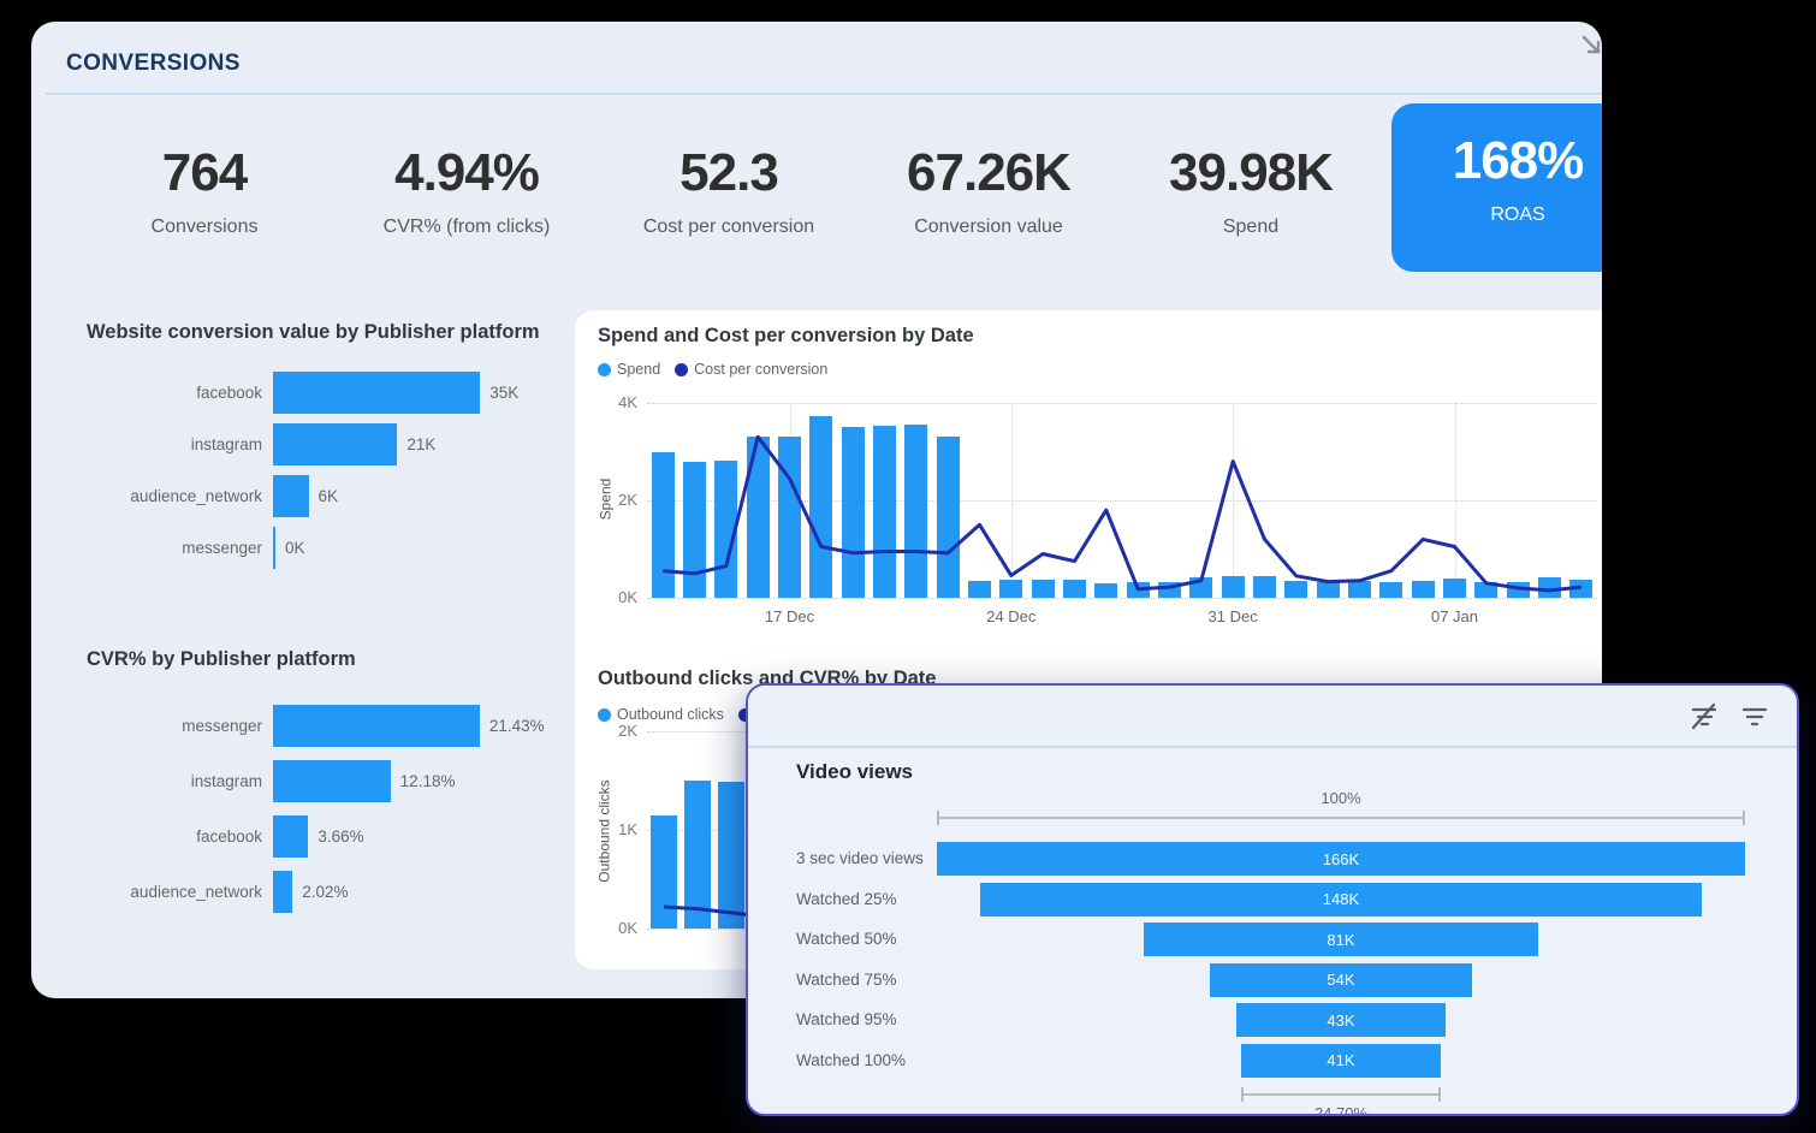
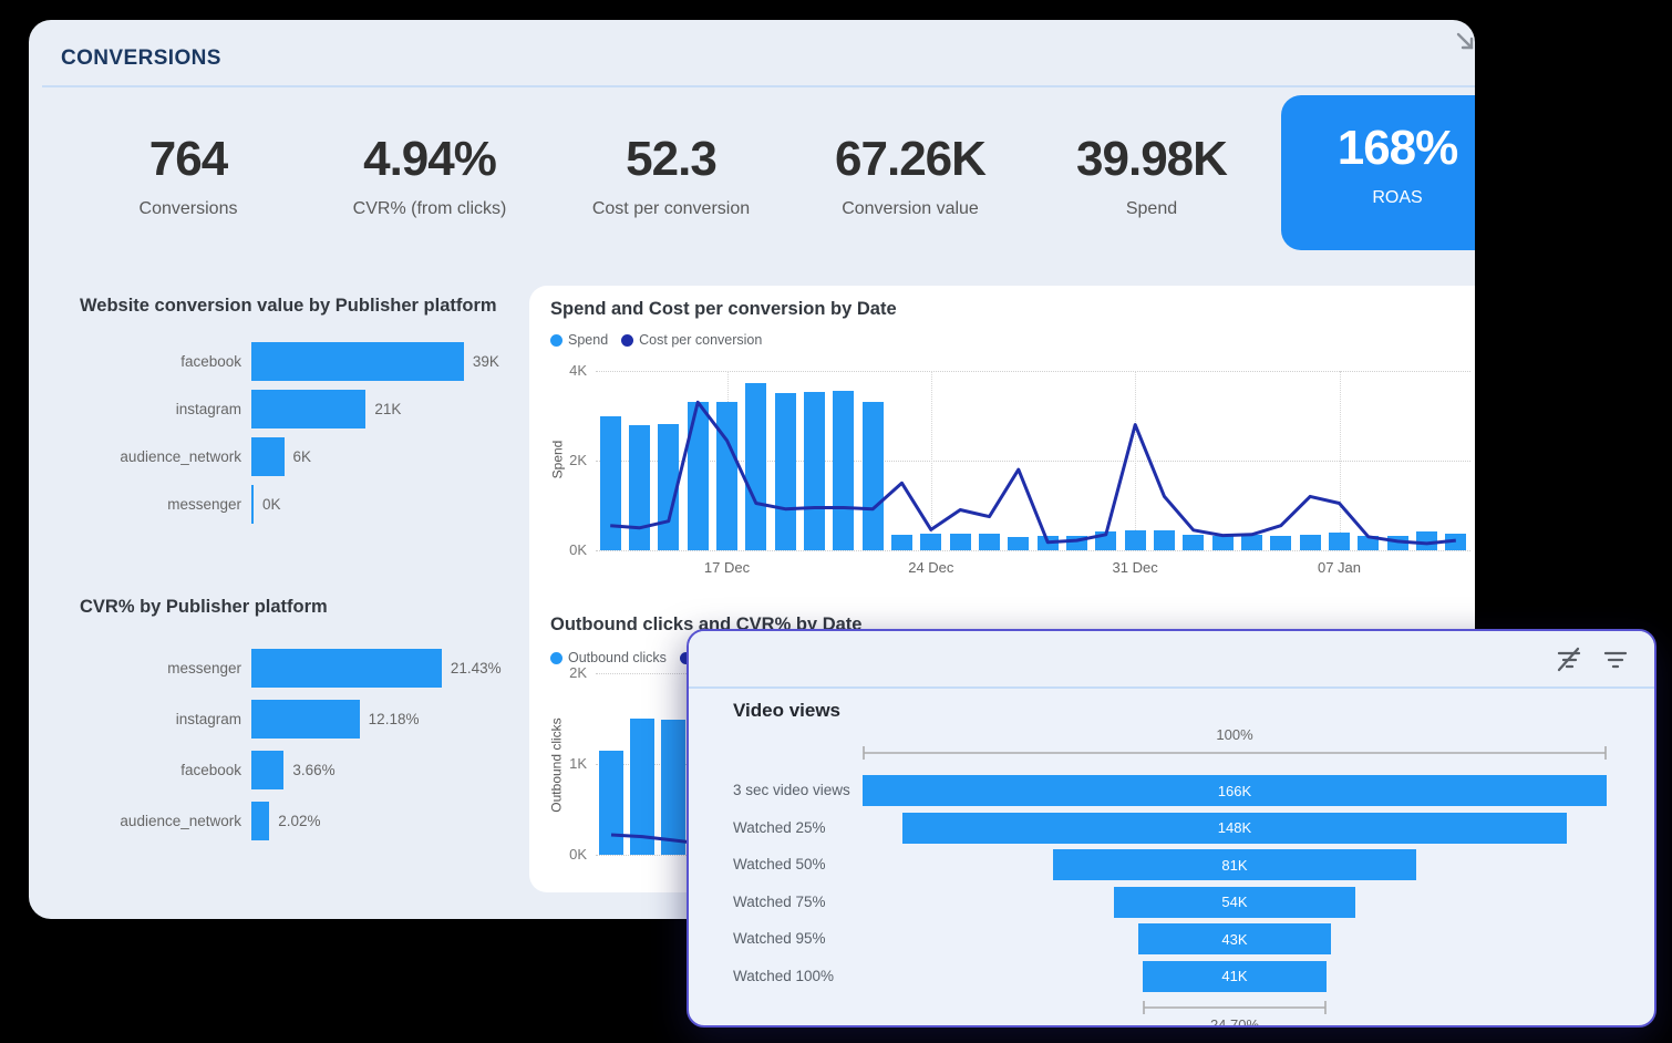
Website conversion value by Publisher platform/facebook: 35K -> 39K
